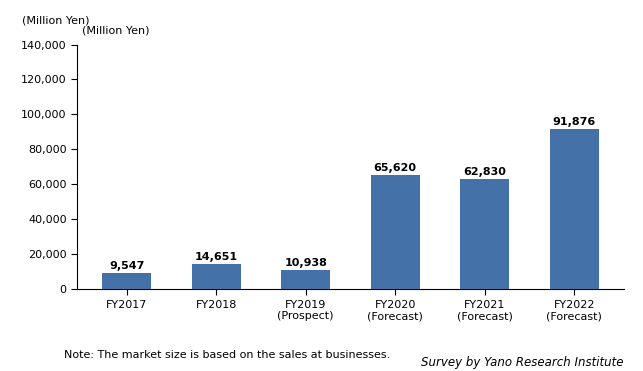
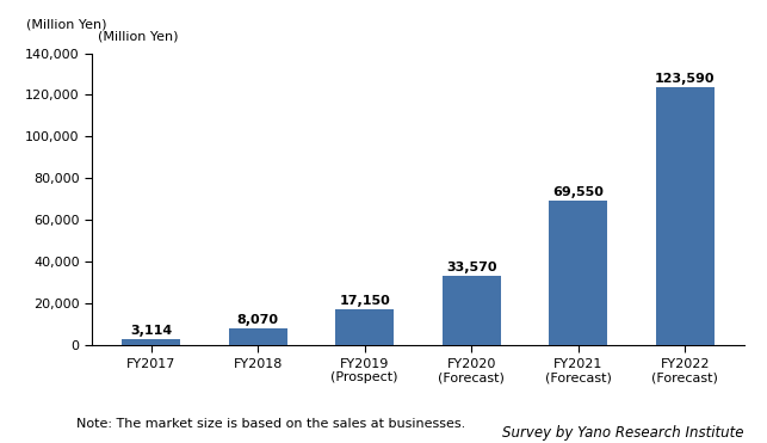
FY2017: 9,547 -> 3,114
FY2018: 14,651 -> 8,070
FY2019 (Prospect): 10,938 -> 17,150
FY2020 (Forecast): 65,620 -> 33,570
FY2021 (Forecast): 62,830 -> 69,550
FY2022 (Forecast): 91,876 -> 123,590
